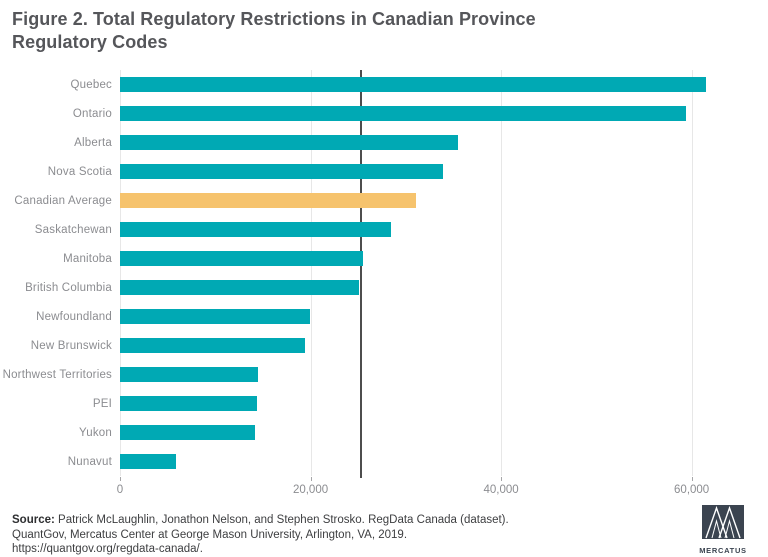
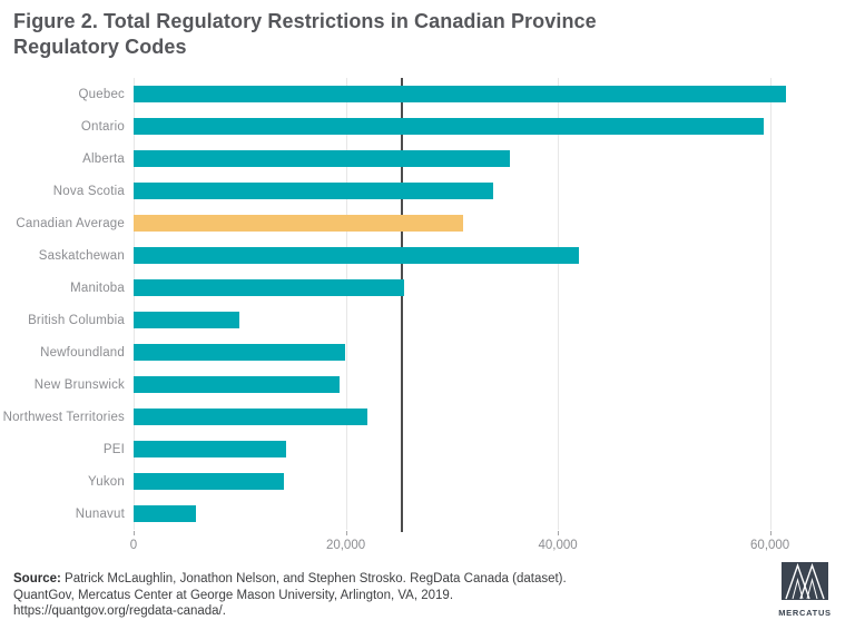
Saskatchewan: 28000 -> 42000
British Columbia: 25000 -> 10000
Northwest Territories: 14000 -> 22000
